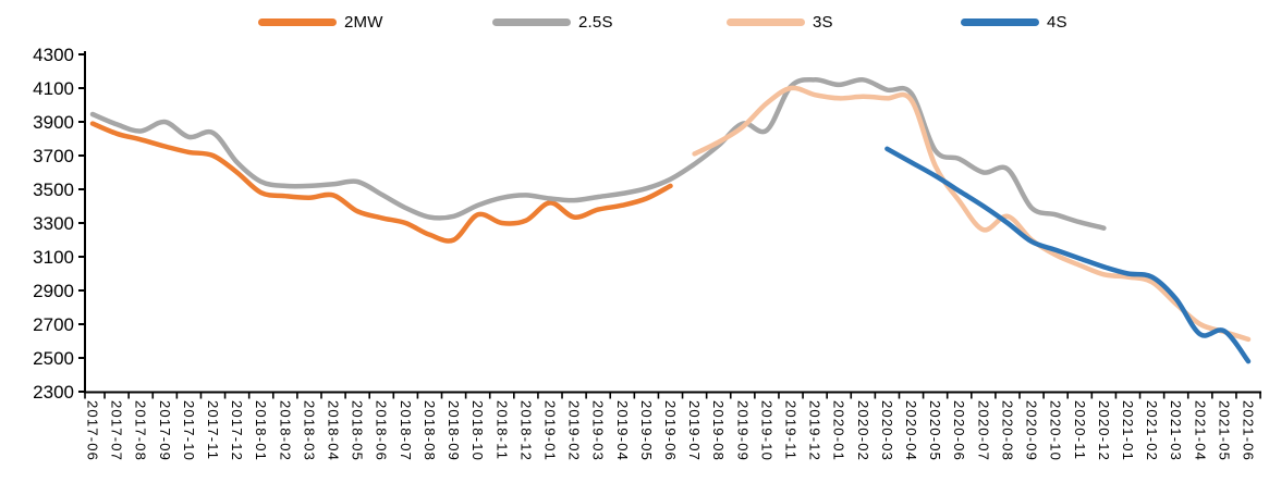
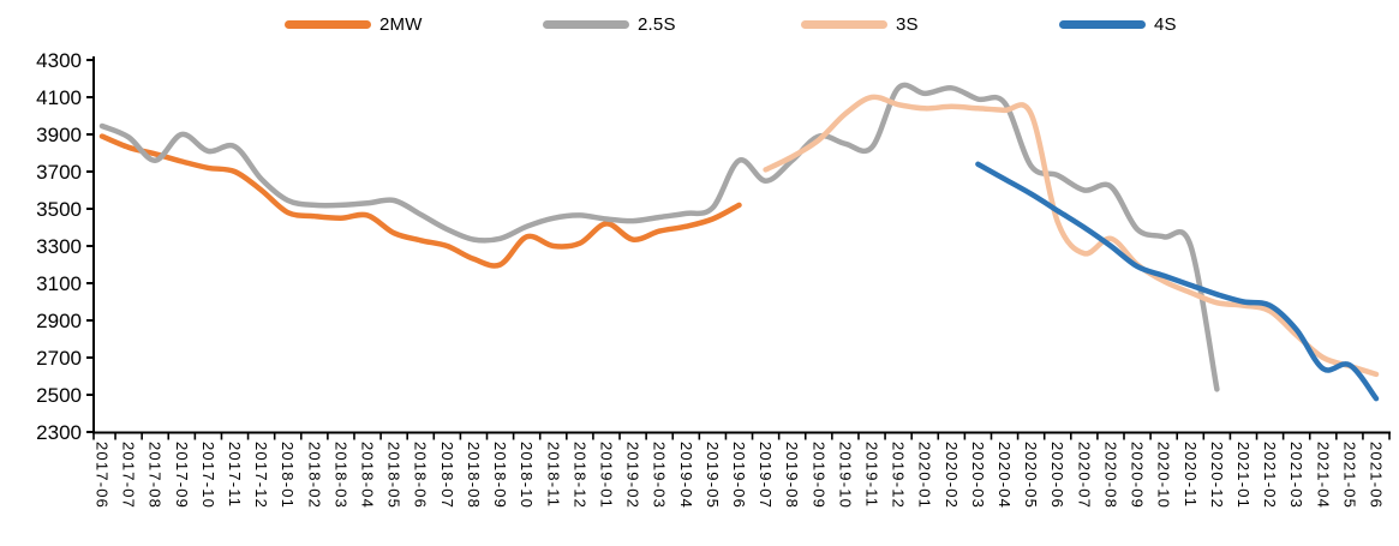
2.5S/2017-08: 3840 -> 3760
2.5S/2019-06: 3560 -> 3760
2.5S/2019-11: 4110 -> 3830
3S/2020-05: 3640 -> 4010
2.5S/2020-12: 3270 -> 2530
